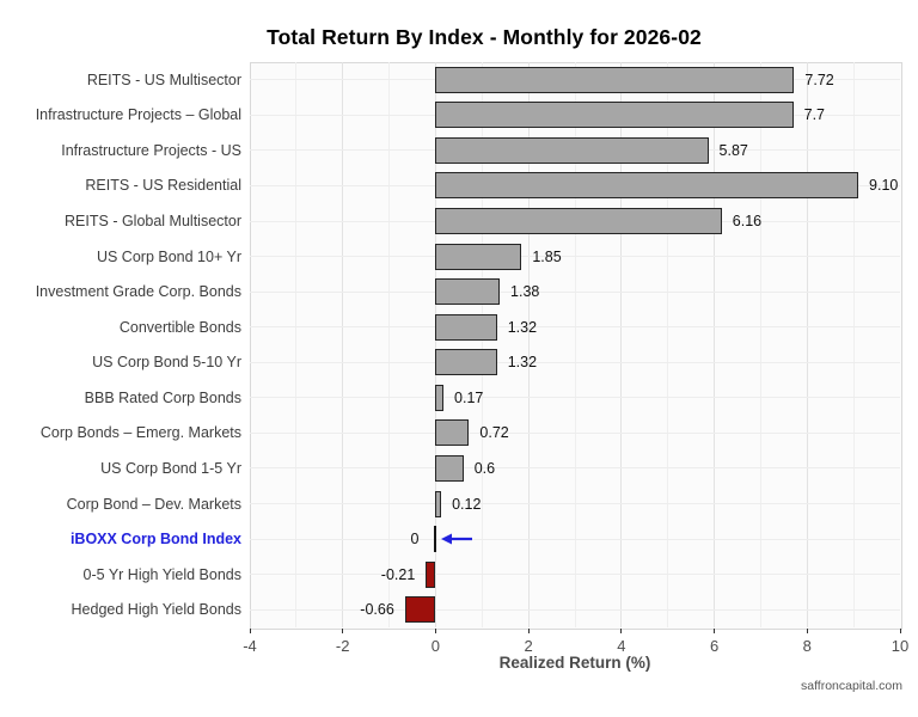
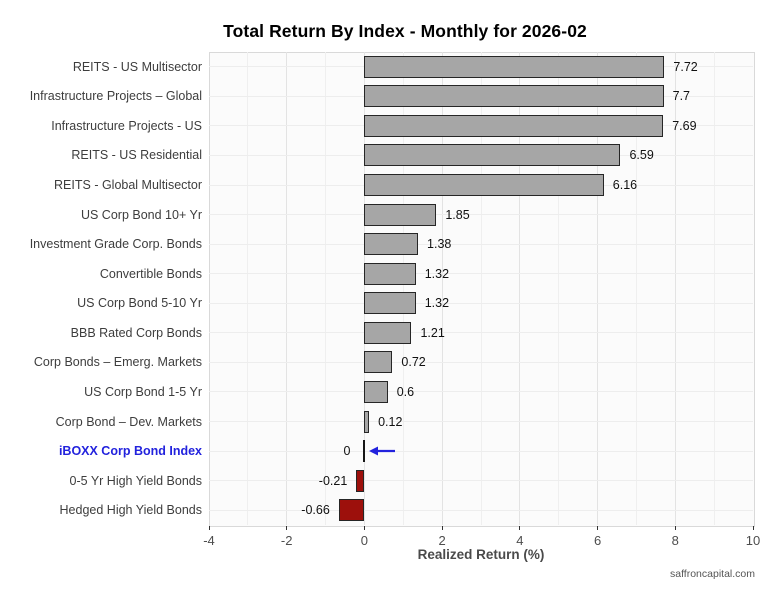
Infrastructure Projects - US: 5.87 -> 7.69
REITS - US Residential: 9.10 -> 6.59
BBB Rated Corp Bonds: 0.17 -> 1.21
